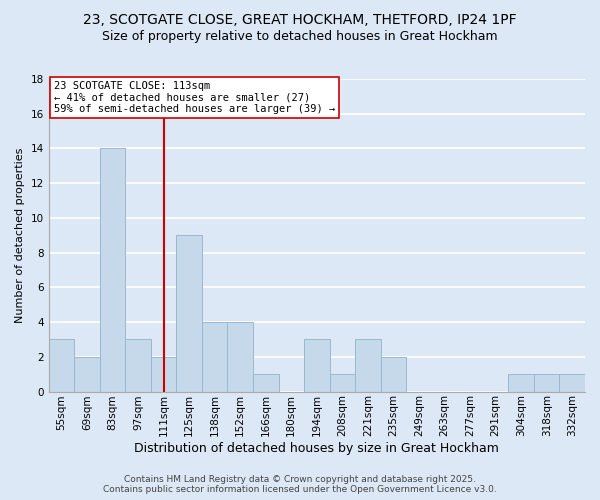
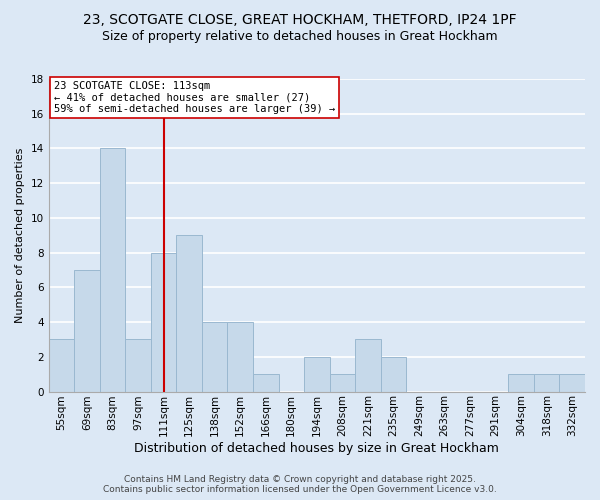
69sqm: 2 -> 7
111sqm: 2 -> 8
194sqm: 3 -> 2
